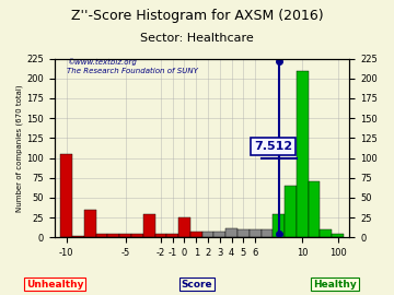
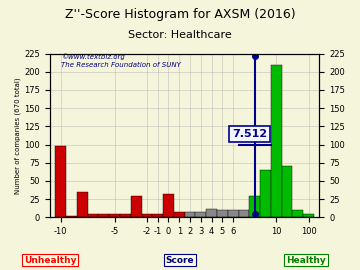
-10: 105 -> 98
0: 25 -> 32
